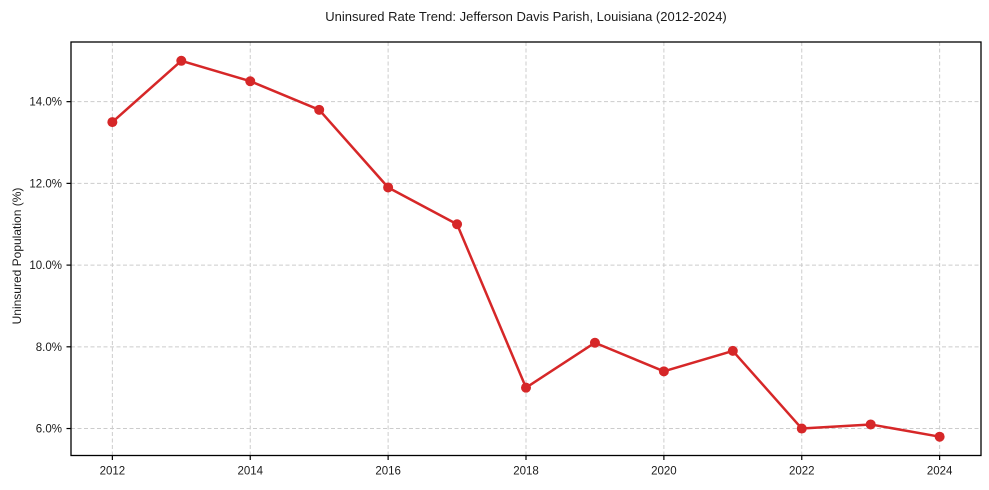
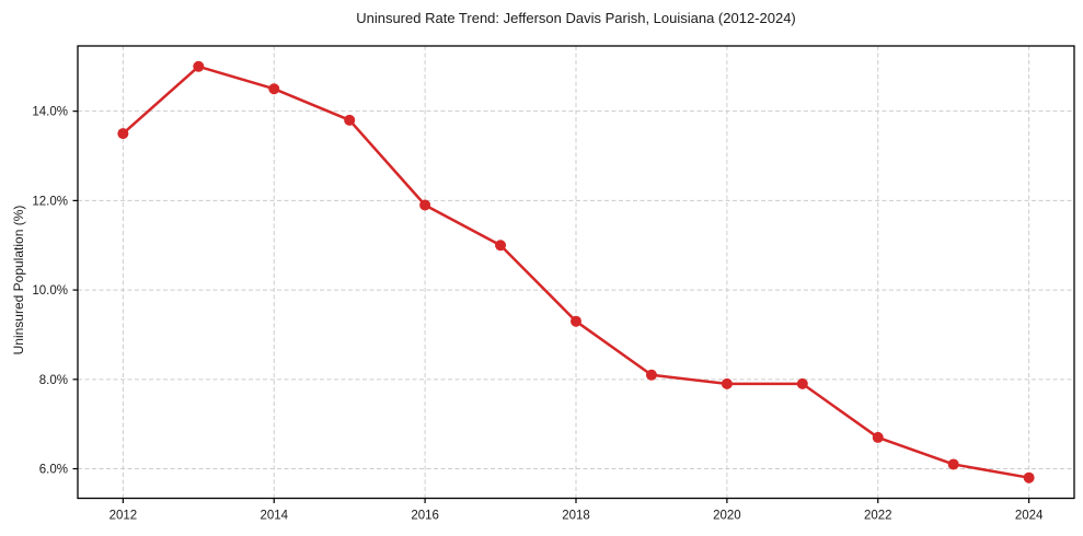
2018: 7.0% -> 9.3%
2020: 7.4% -> 7.9%
2022: 6.0% -> 6.7%
